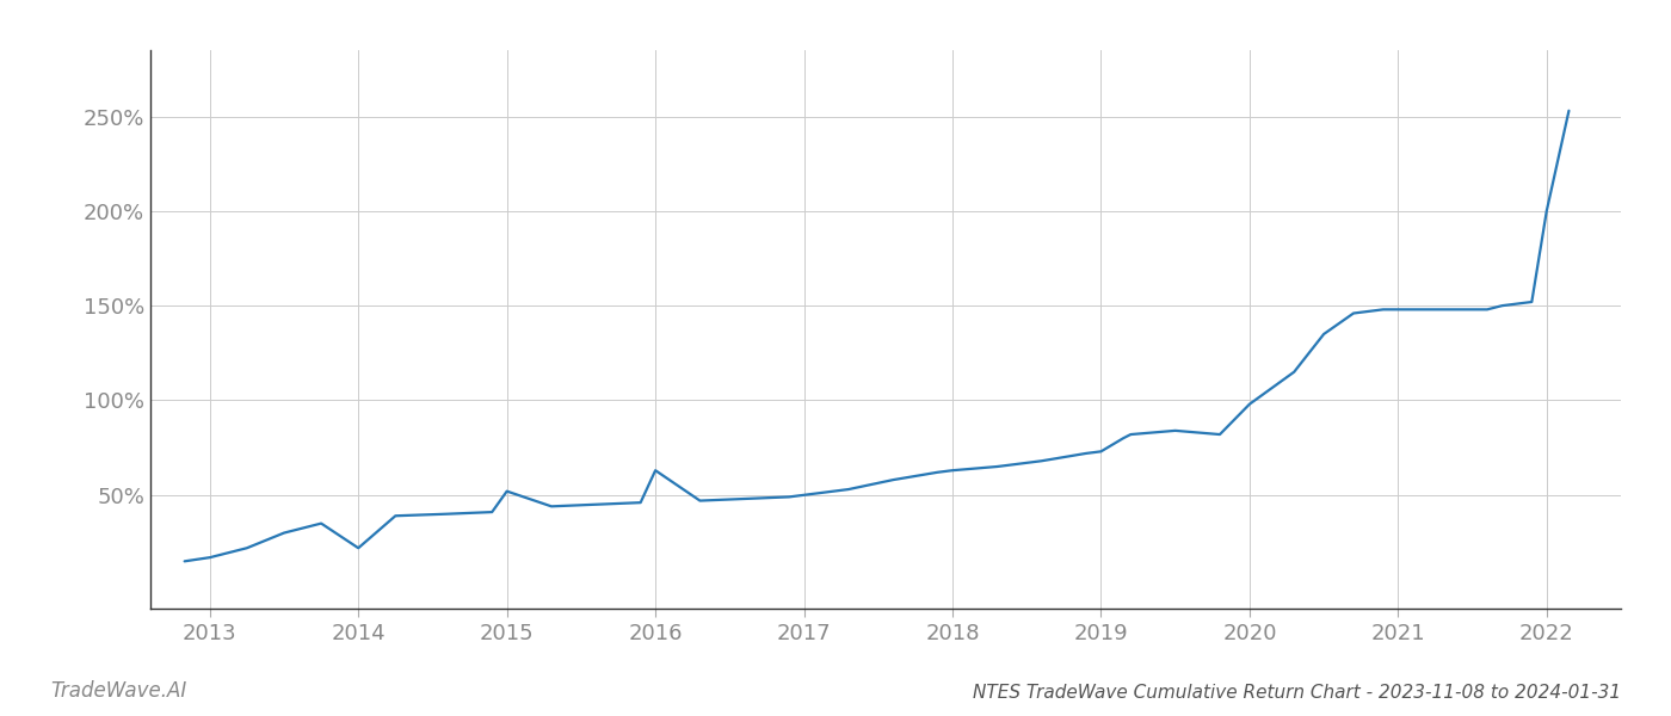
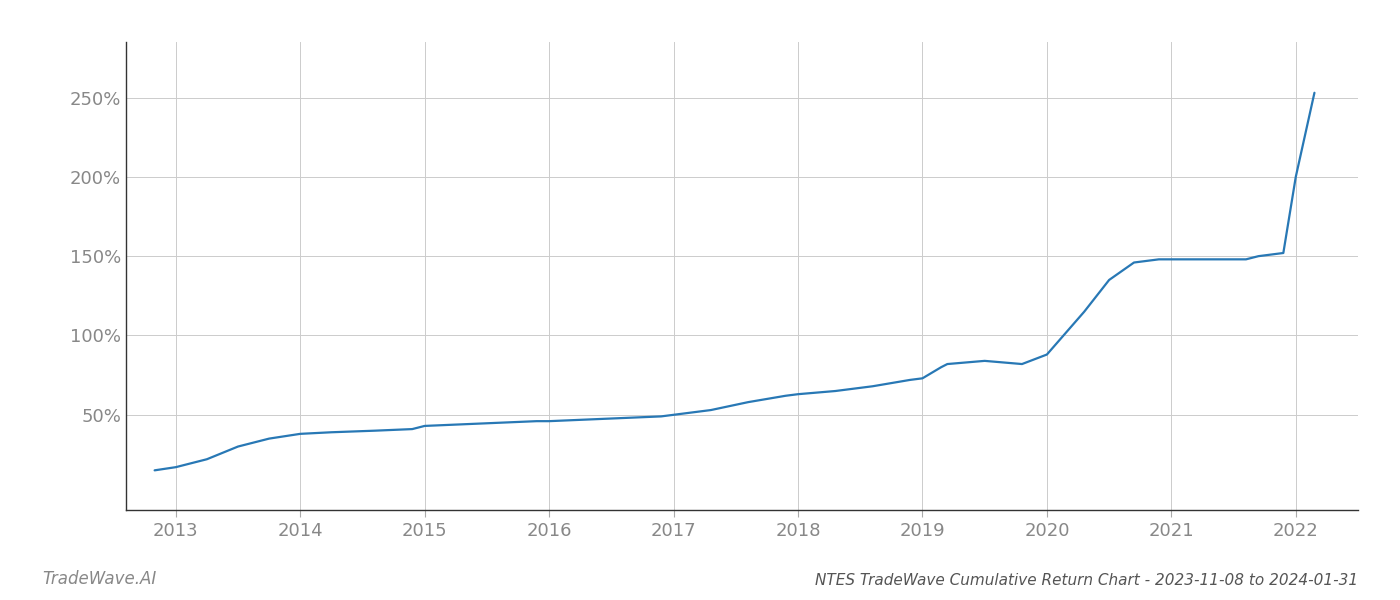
2014: 22% -> 38%
2015: 52% -> 43%
2016: 63% -> 46%
2020: 98% -> 88%
